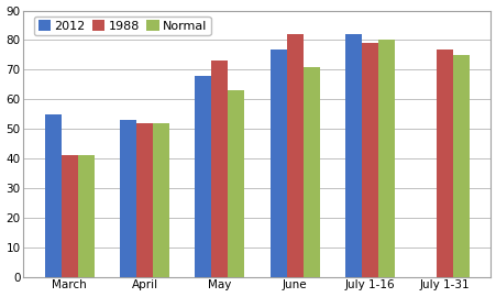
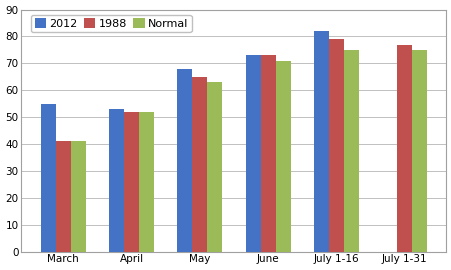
1988/May: 73 -> 65
2012/June: 77 -> 73
1988/June: 82 -> 73
Normal/July 1-16: 80 -> 75
